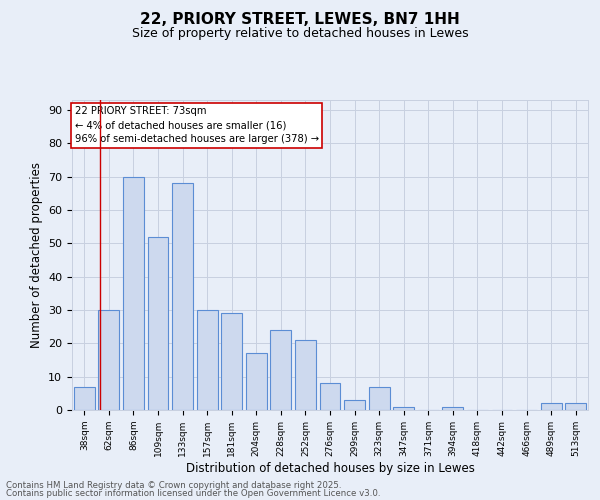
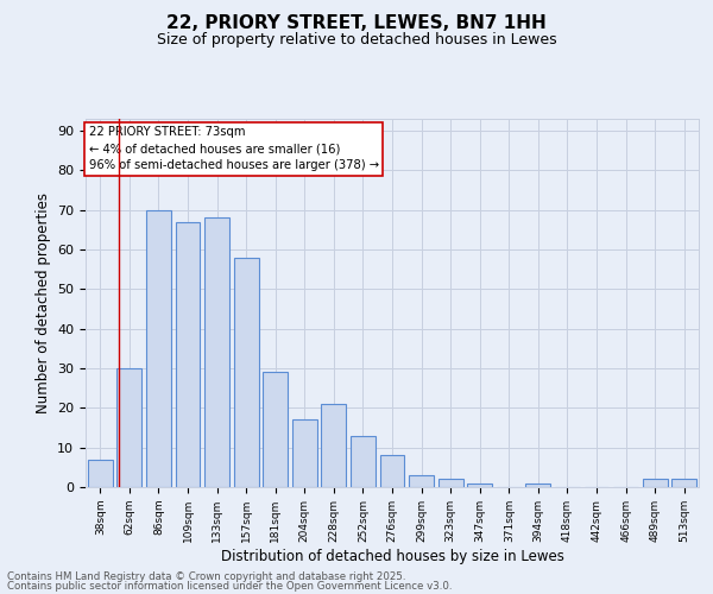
109sqm: 52 -> 67
157sqm: 30 -> 58
228sqm: 24 -> 21
252sqm: 21 -> 13
323sqm: 7 -> 2
